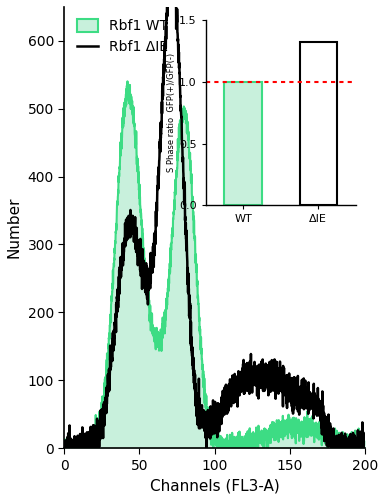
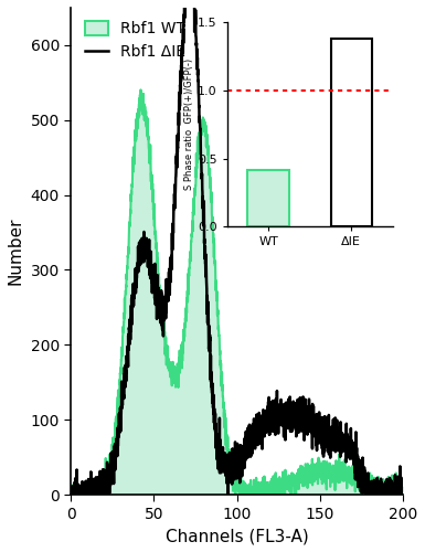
WT: 1.00 -> 0.42
ΔIE: 1.32 -> 1.38
